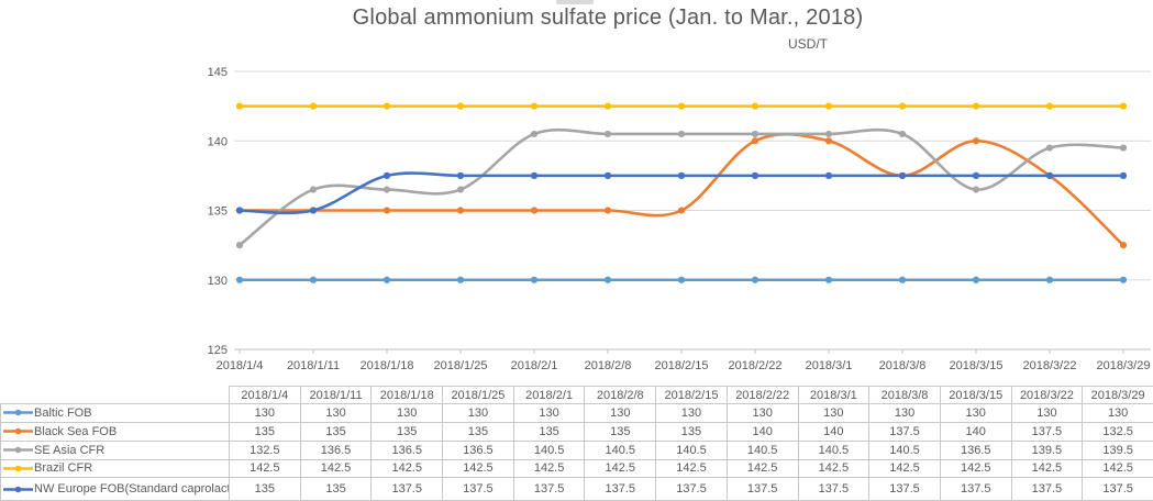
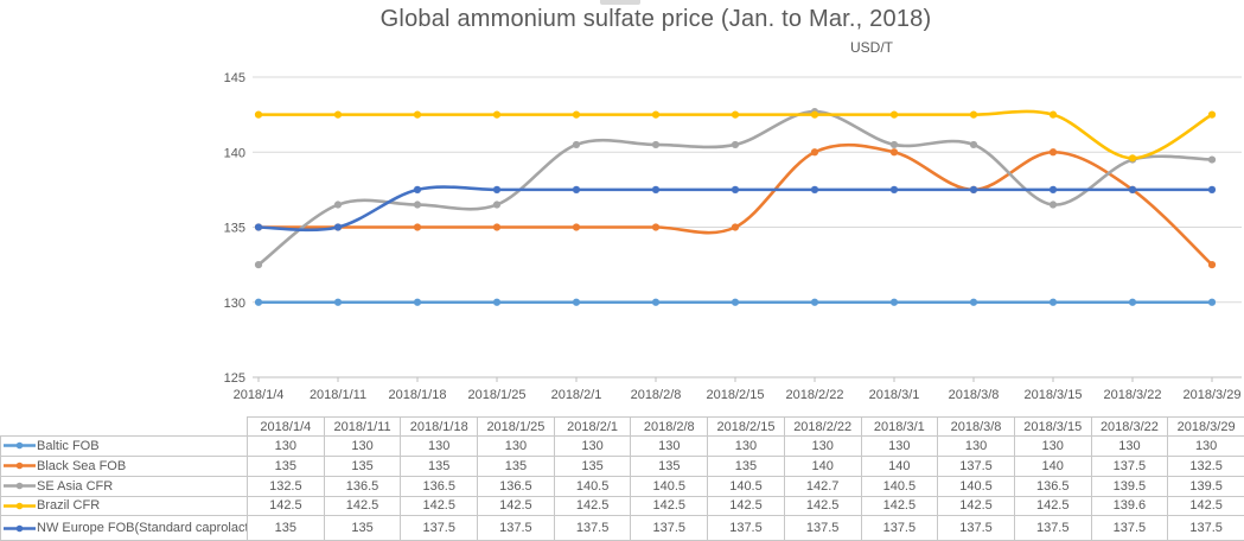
SE Asia CFR/2018/2/22: 140.5 -> 142.7
Brazil CFR/2018/3/22: 142.5 -> 139.6
